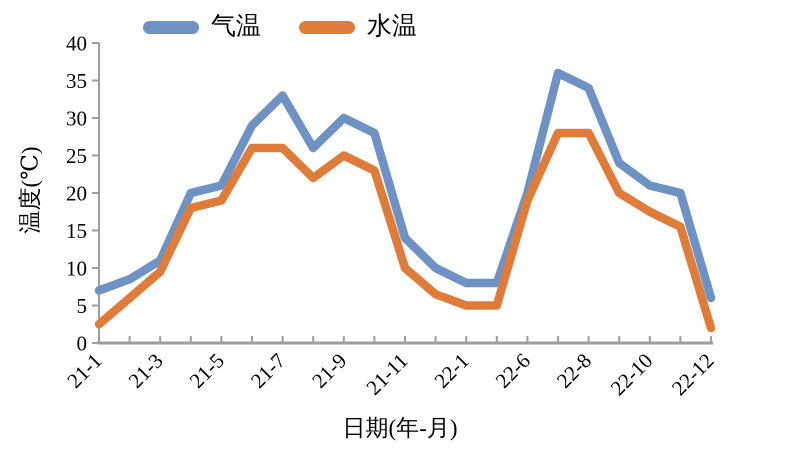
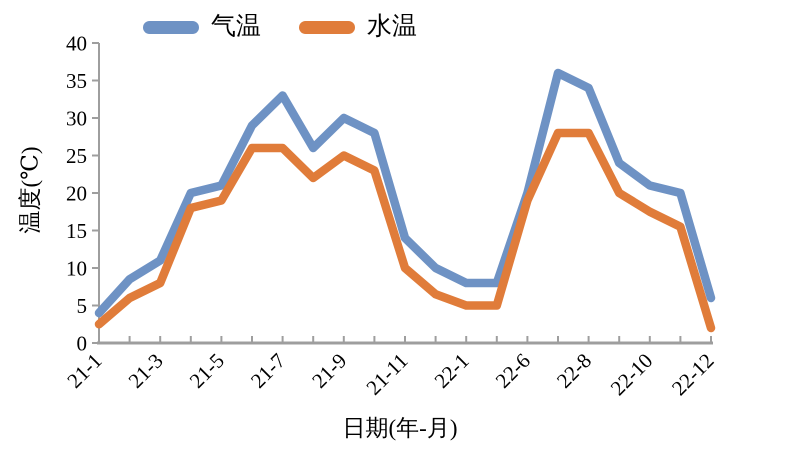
气温/21-1: 7 -> 4
水温/21-3: 10 -> 8
